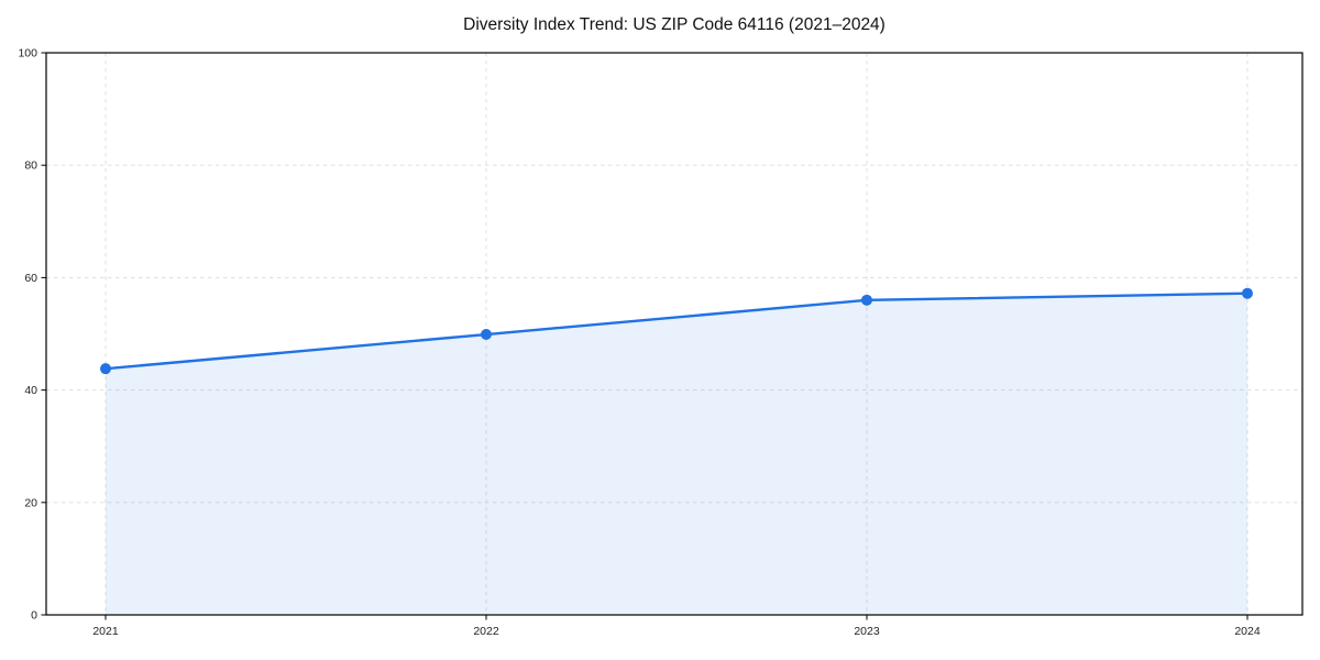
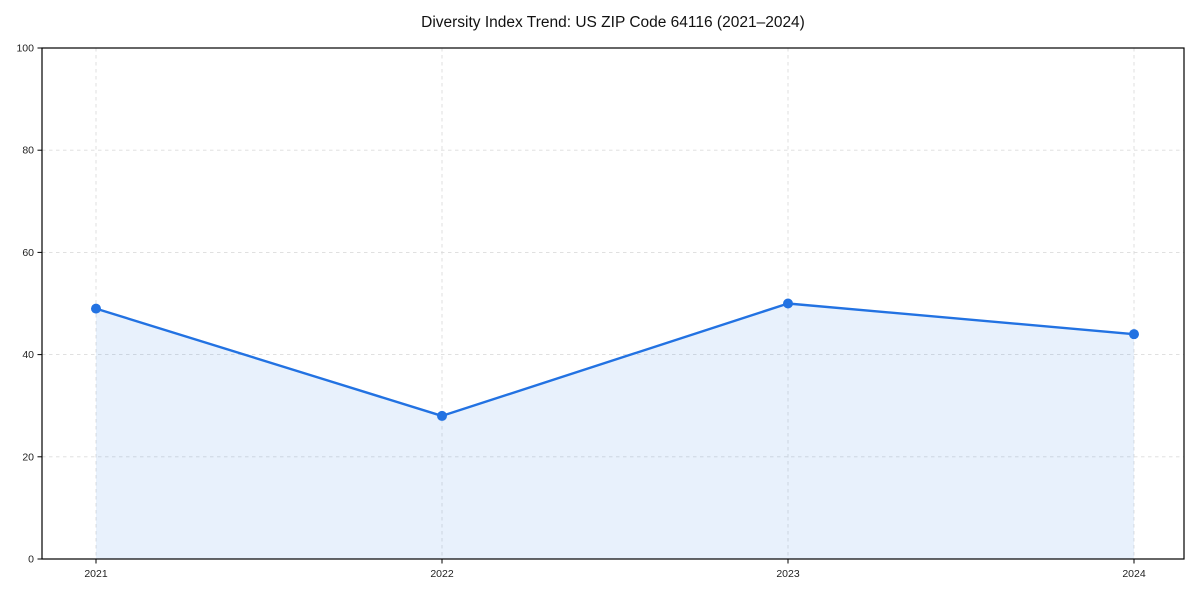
2021: 44 -> 49
2022: 50 -> 28
2023: 56 -> 50
2024: 57 -> 44
